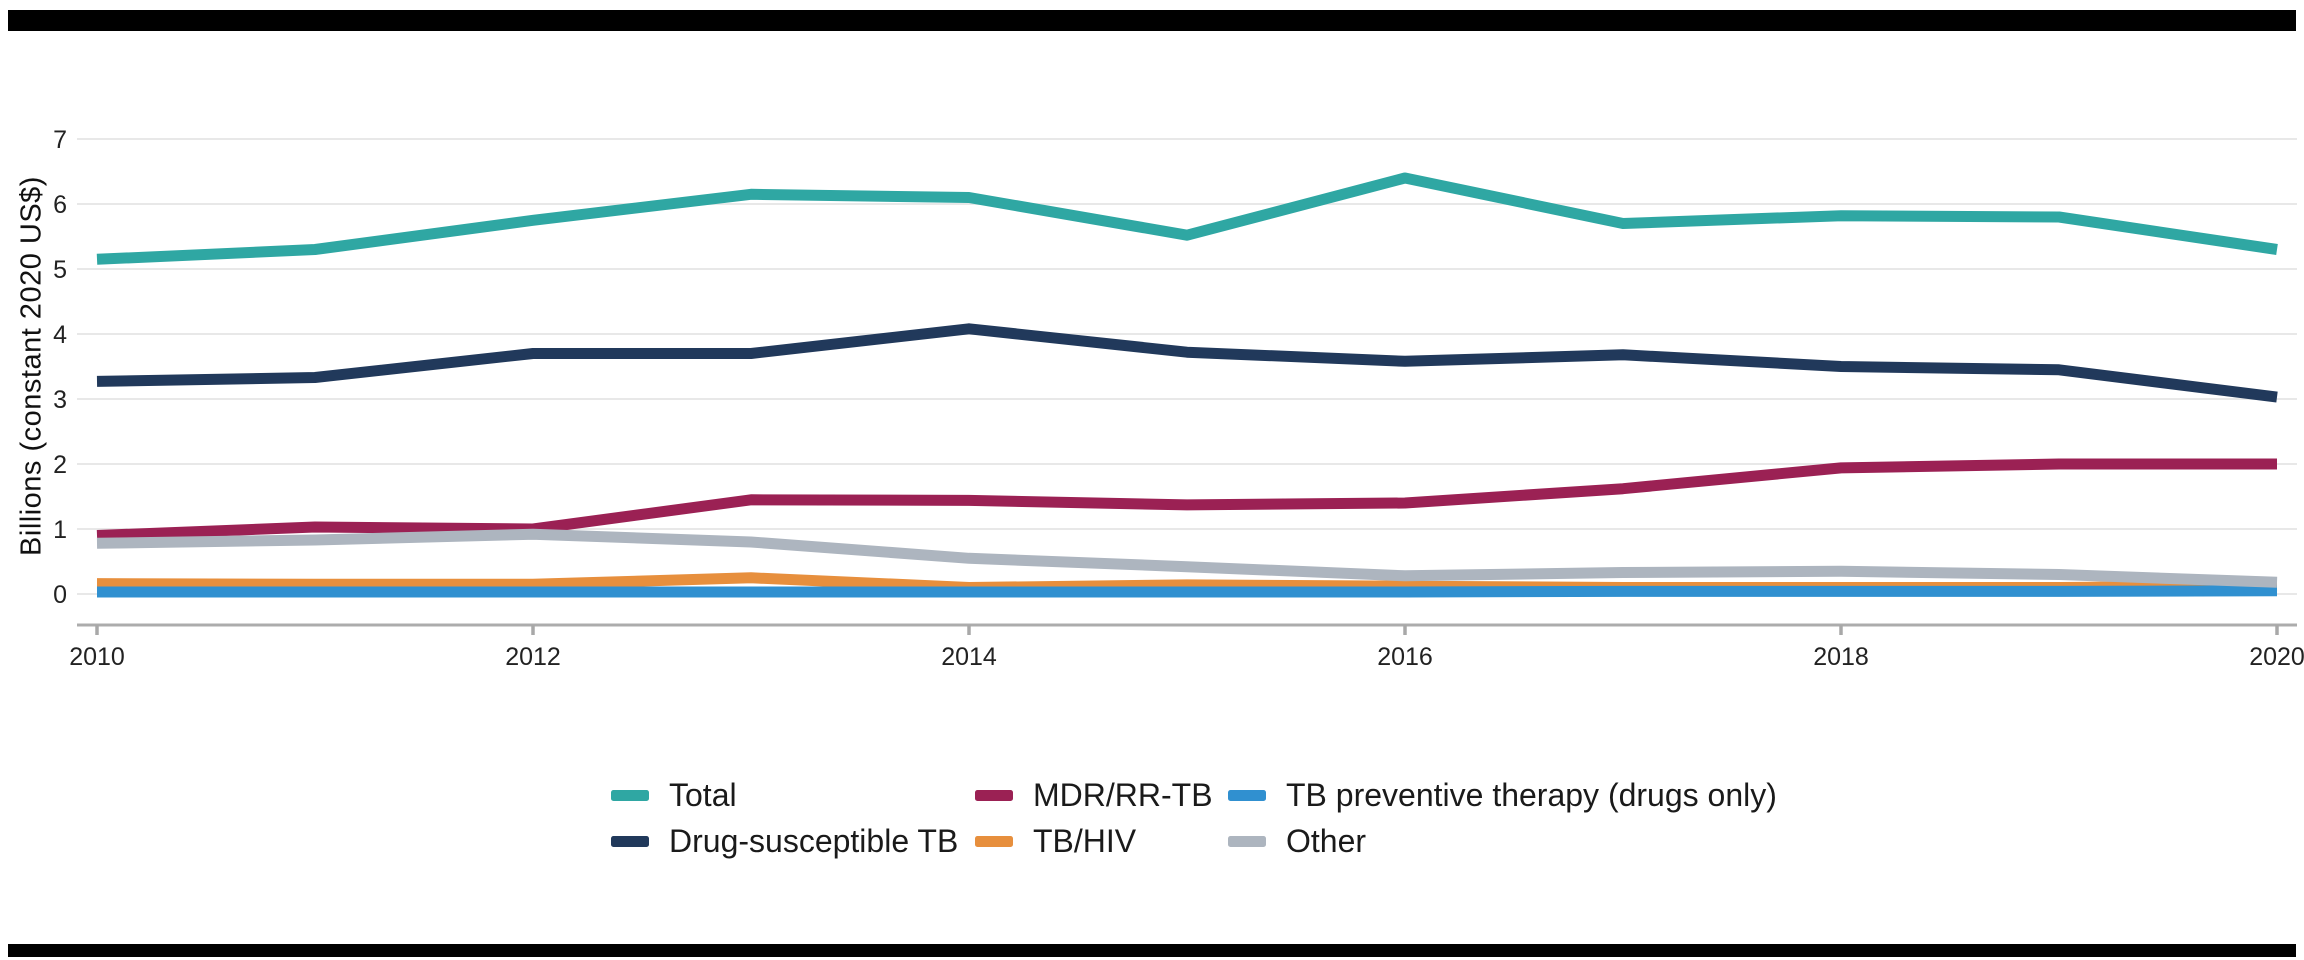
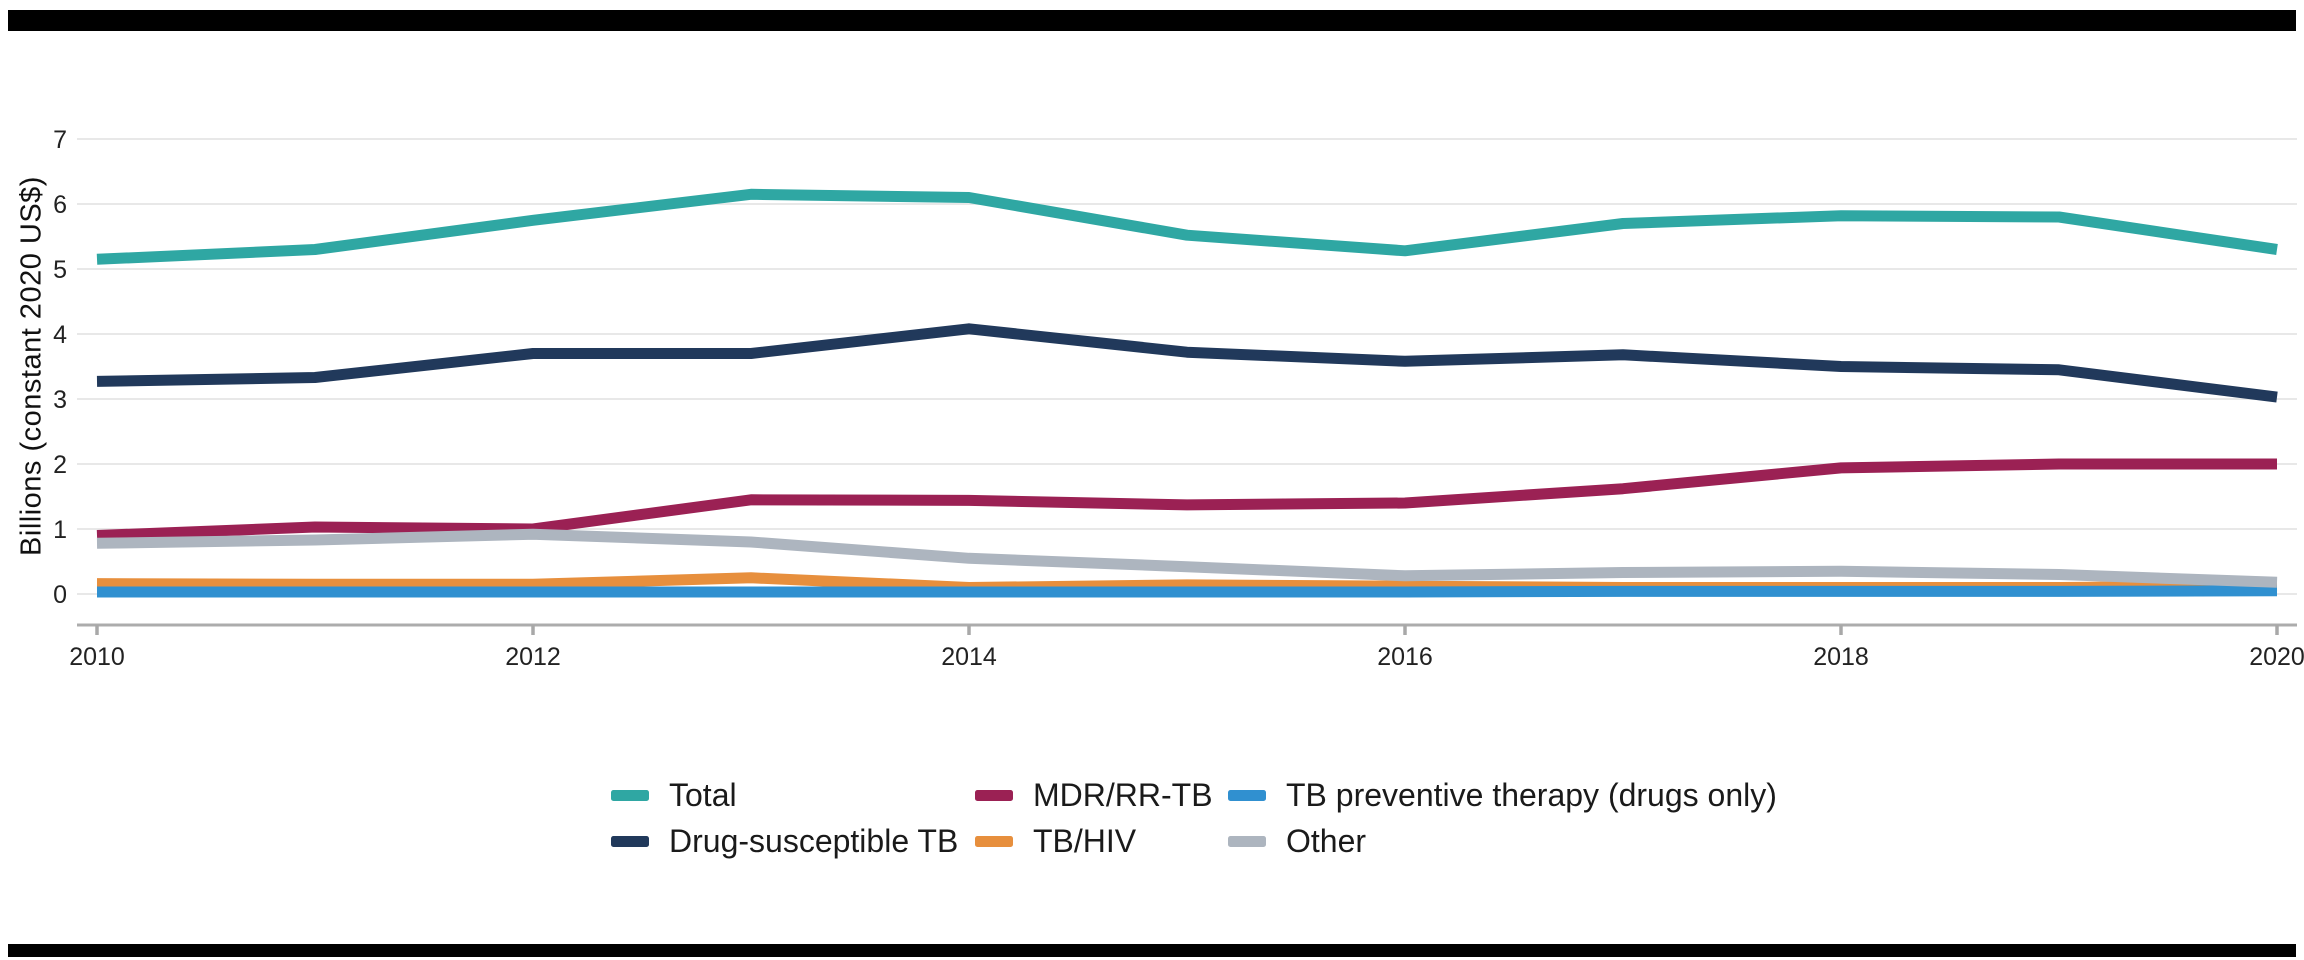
Total/2016: 6.4 -> 5.3
